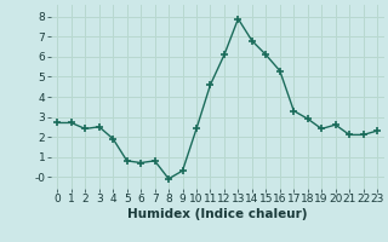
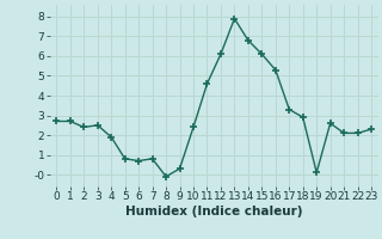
19: 2.4 -> 0.1
